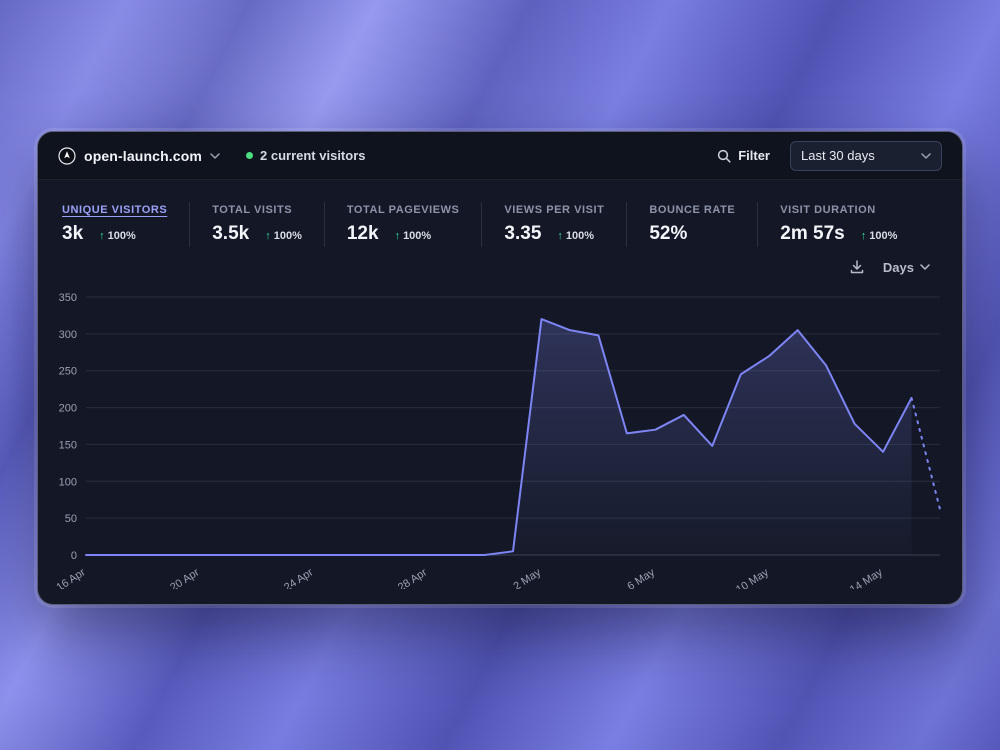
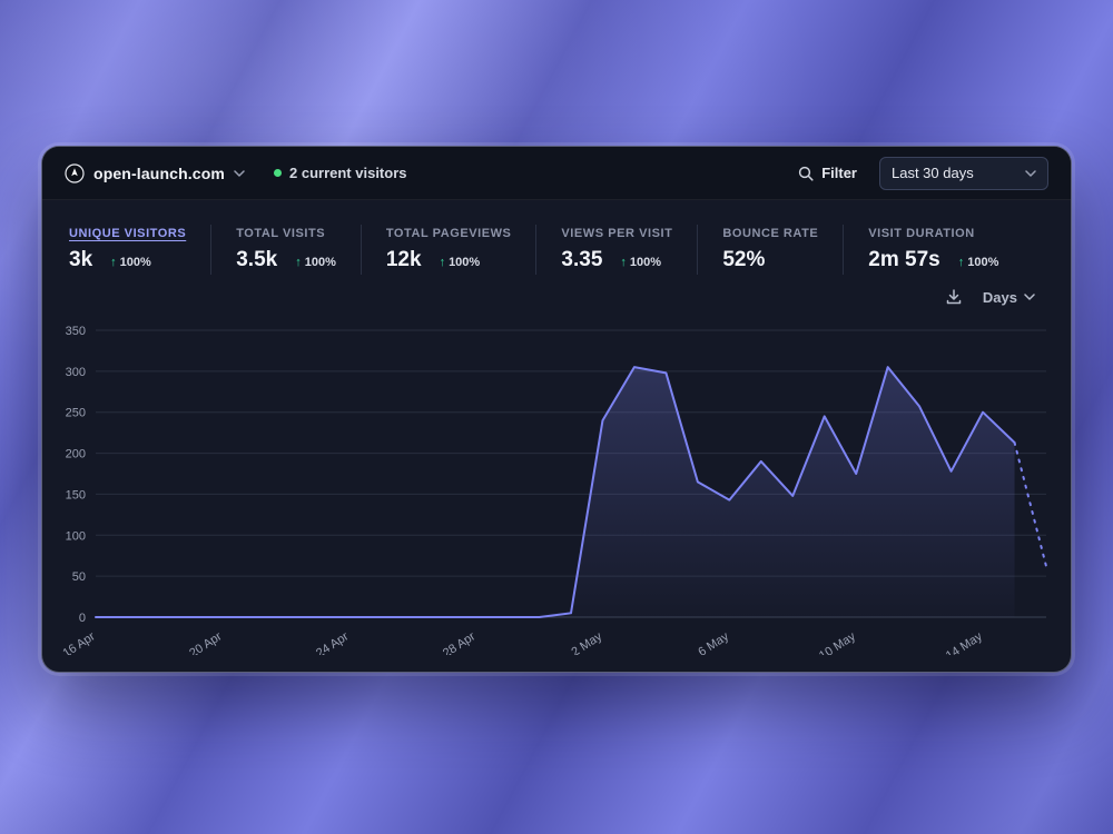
2 May: 320 -> 240
6 May: 170 -> 140
10 May: 270 -> 180
14 May: 140 -> 250
